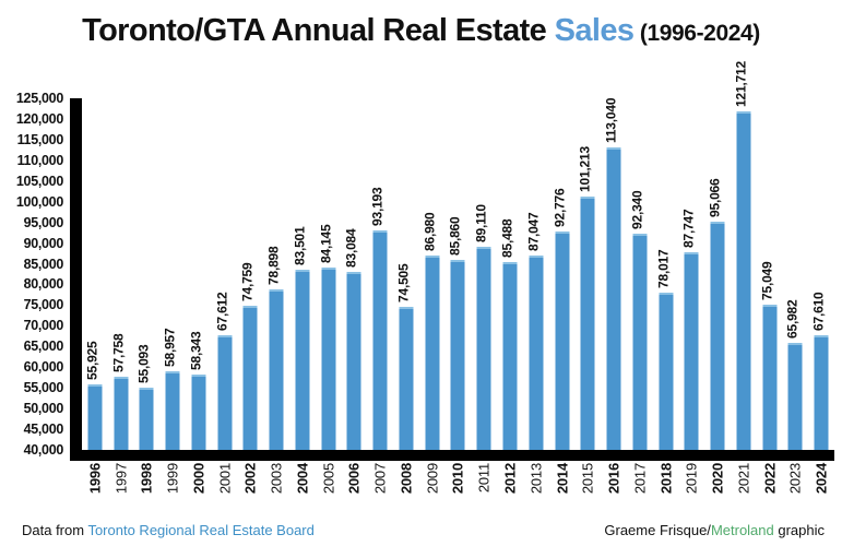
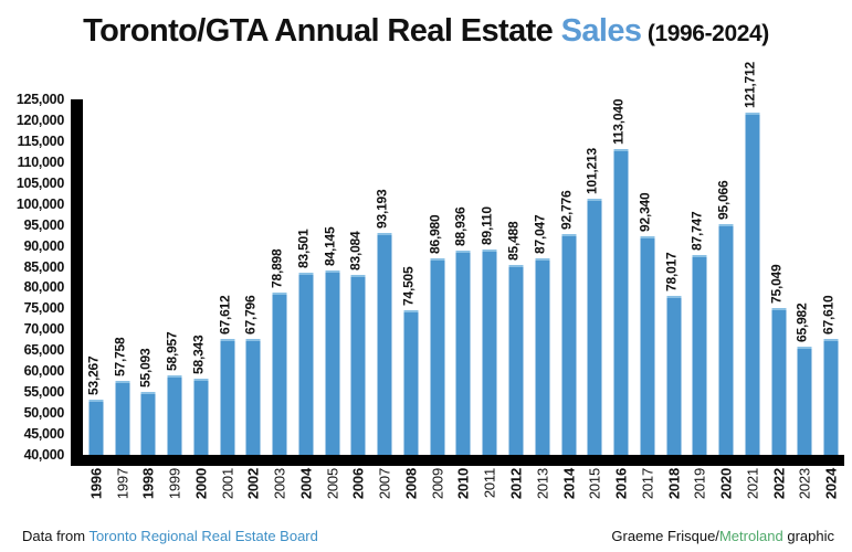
1996: 55,925 -> 53,267
2002: 74,759 -> 67,796
2010: 85,860 -> 88,936
